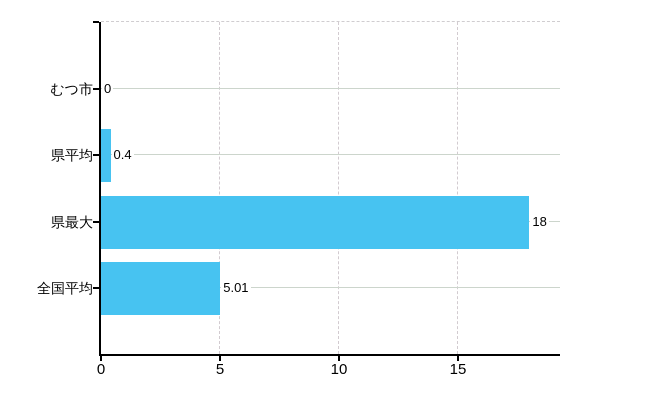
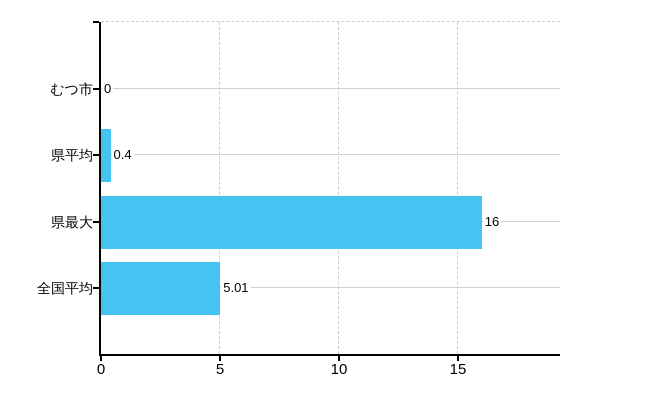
県最大: 18 -> 16
